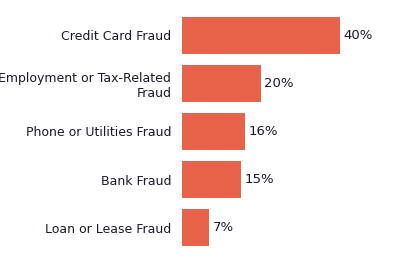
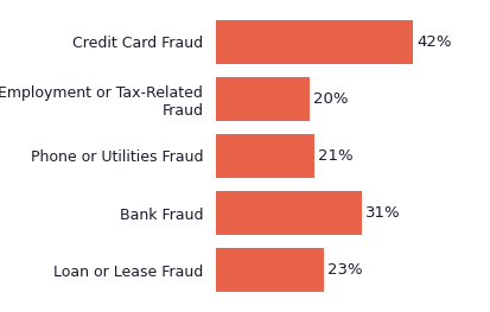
Credit Card Fraud: 40% -> 42%
Phone or Utilities Fraud: 16% -> 21%
Bank Fraud: 15% -> 31%
Loan or Lease Fraud: 7% -> 23%
